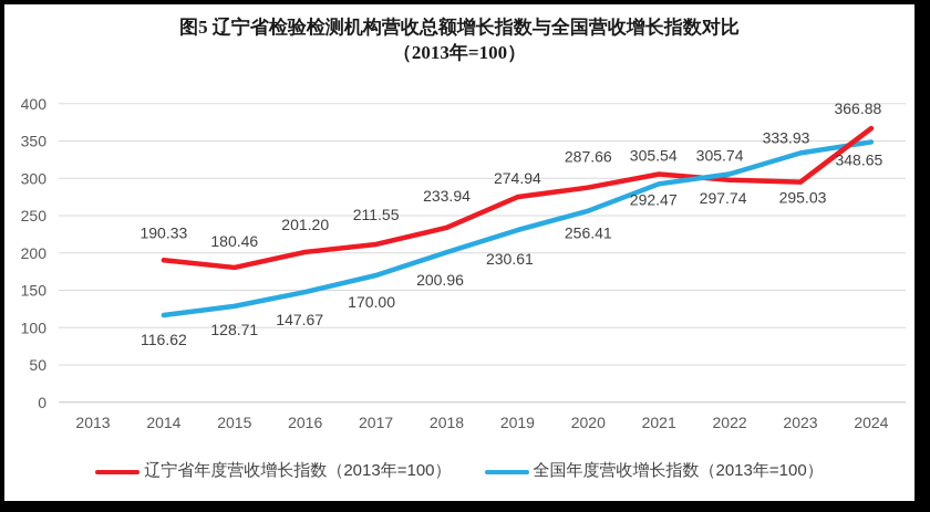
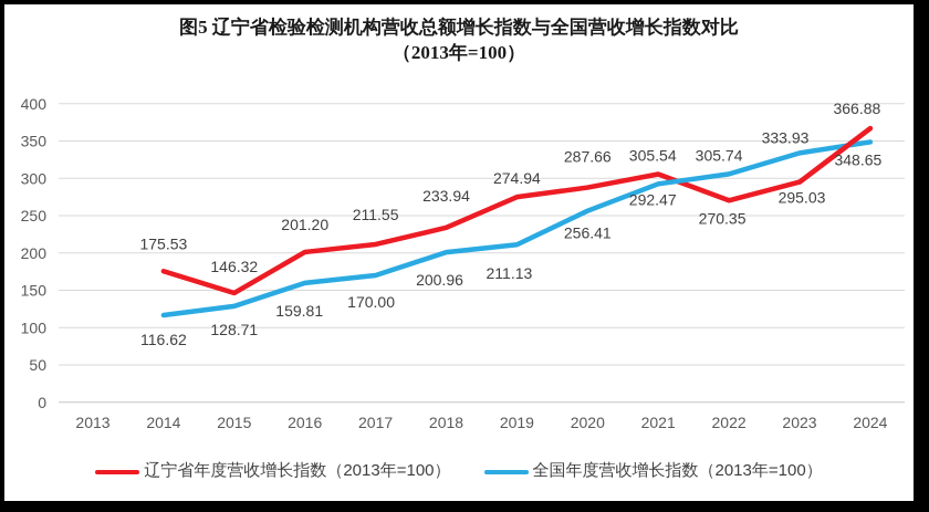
辽宁省年度营收增长指数（2013年=100）/2014: 190.33 -> 175.53
辽宁省年度营收增长指数（2013年=100）/2015: 180.46 -> 146.32
全国年度营收增长指数（2013年=100）/2016: 147.67 -> 159.81
全国年度营收增长指数（2013年=100）/2019: 230.61 -> 211.13
辽宁省年度营收增长指数（2013年=100）/2022: 297.74 -> 270.35
